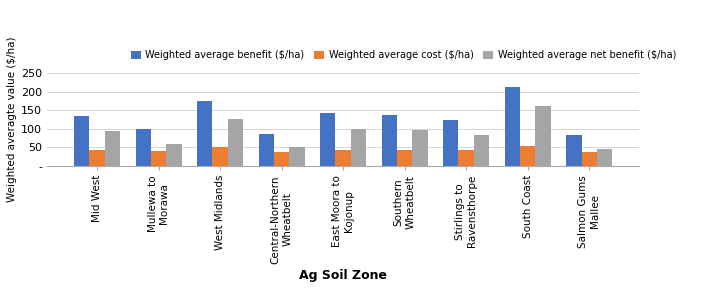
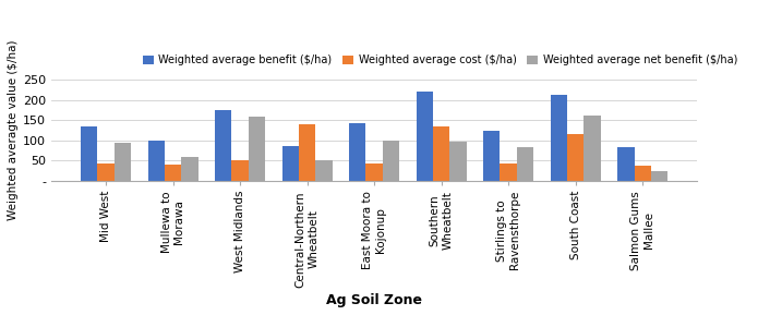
Weighted average net benefit ($/ha)/West Midlands: 126 -> 160
Weighted average cost ($/ha)/Central-Northern Wheatbelt: 38 -> 140
Weighted average benefit ($/ha)/Southern Wheatbelt: 138 -> 220
Weighted average cost ($/ha)/Southern Wheatbelt: 44 -> 135
Weighted average cost ($/ha)/South Coast: 53 -> 115
Weighted average net benefit ($/ha)/Salmon Gums Mallee: 47 -> 25
